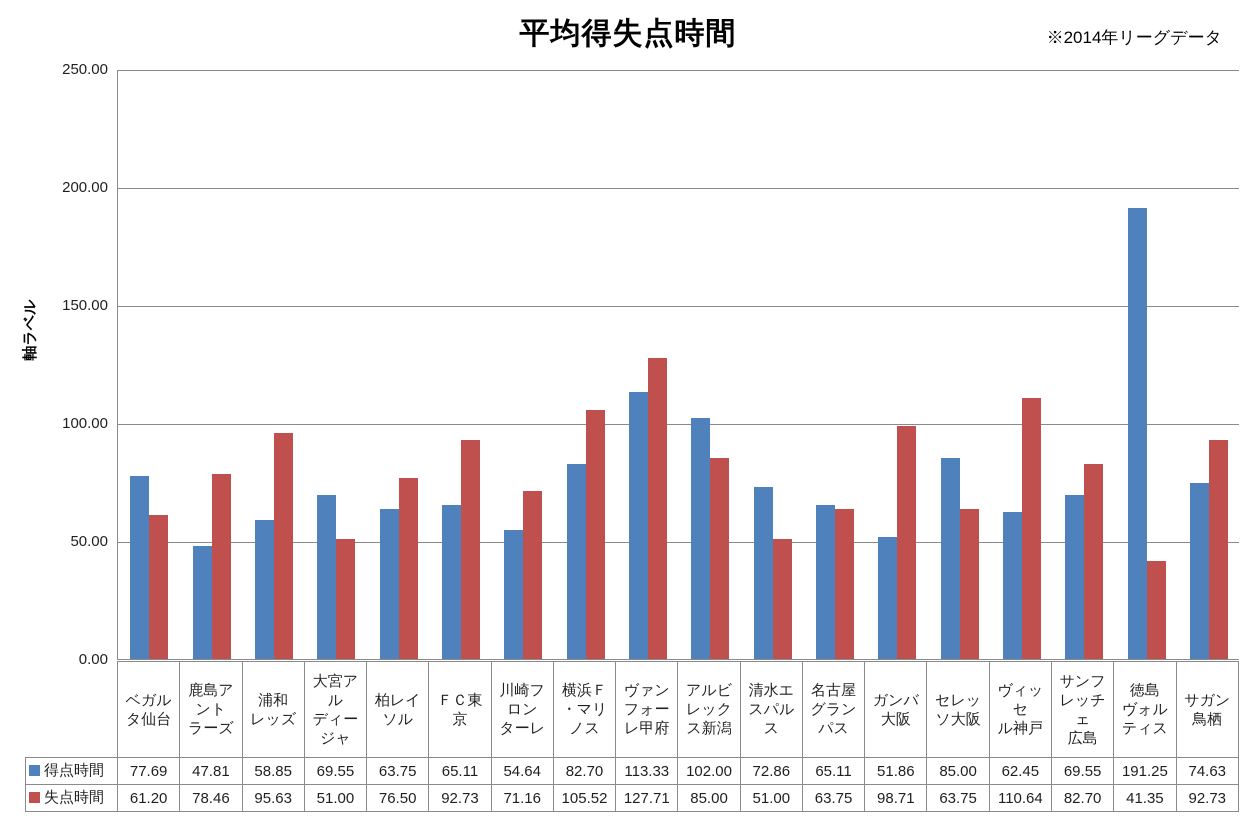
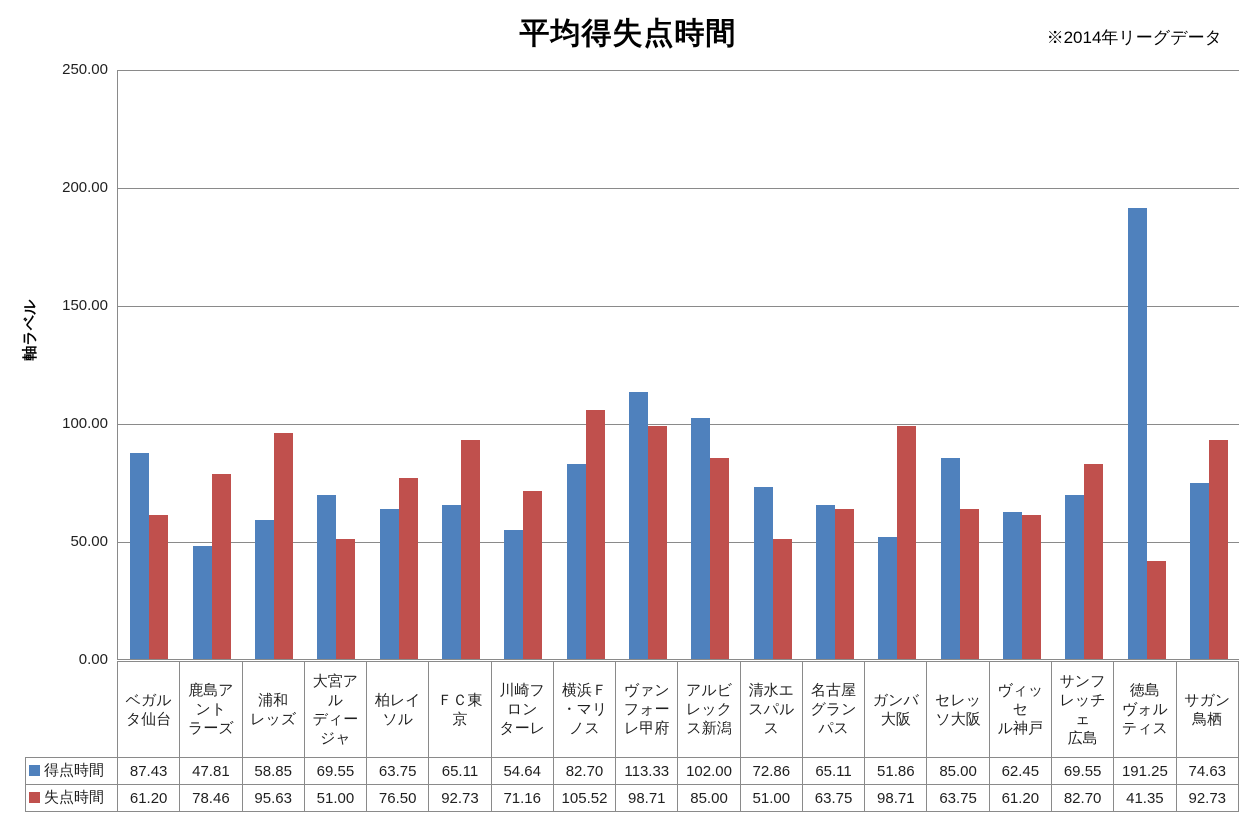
得点時間/ベガルタ仙台: 77.69 -> 87.43
失点時間/ヴァンフォーレ甲府: 127.71 -> 98.71
失点時間/ヴィッセル神戸: 110.64 -> 61.20
